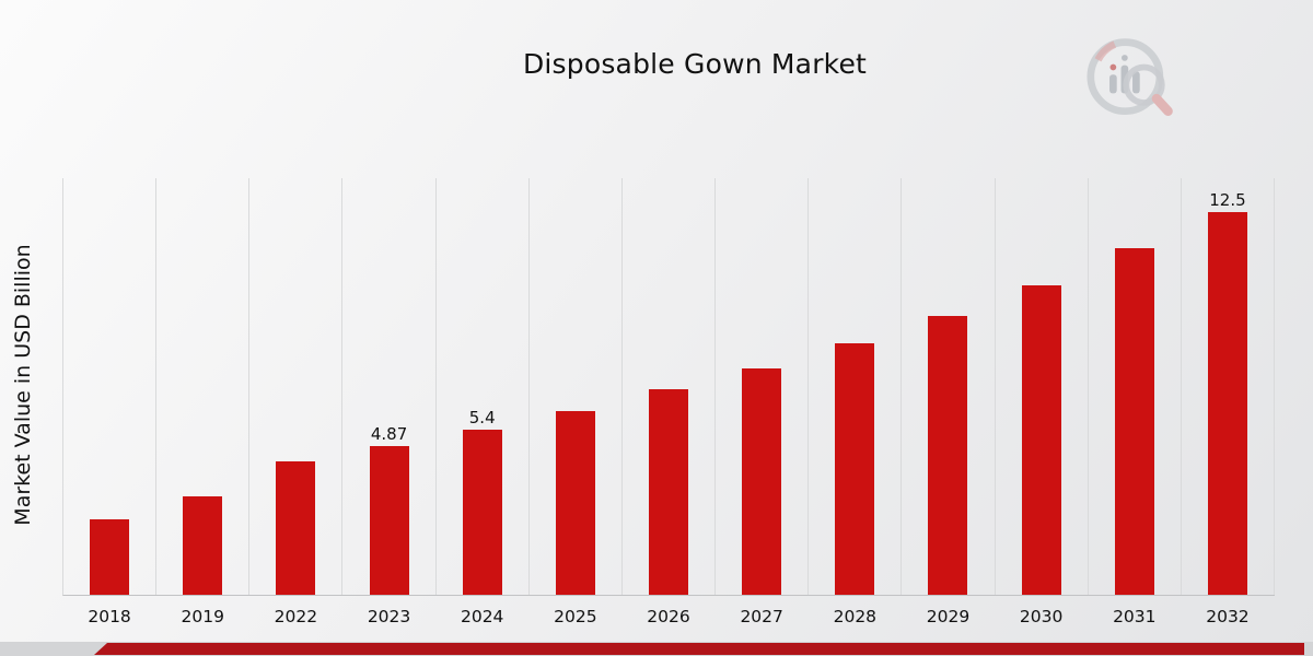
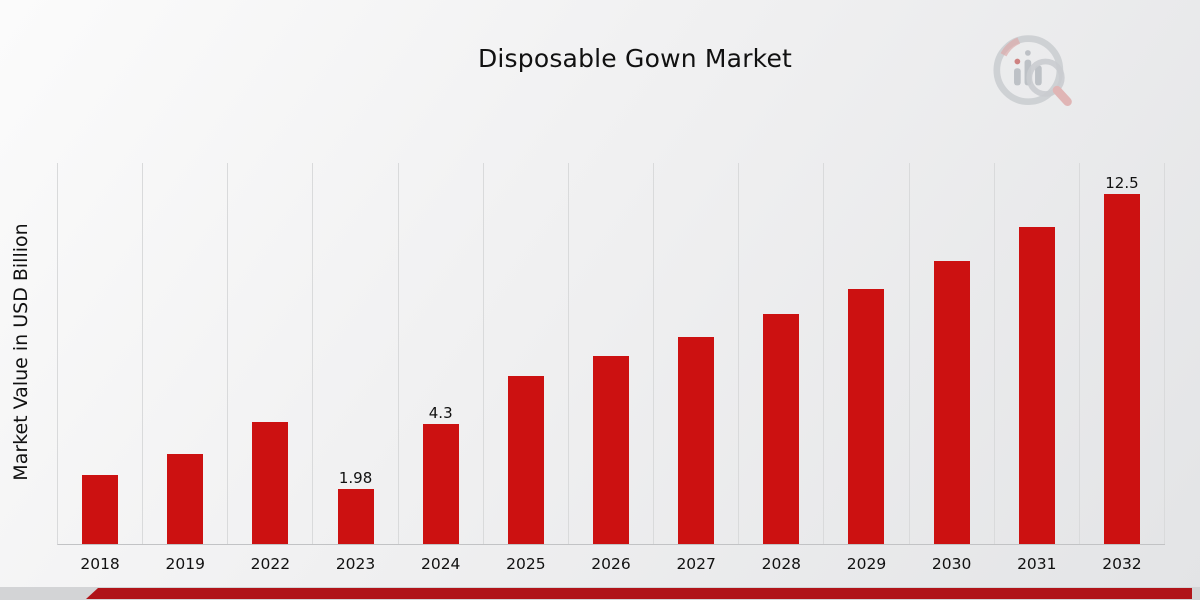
2023: 4.87 -> 1.98
2024: 5.4 -> 4.3
